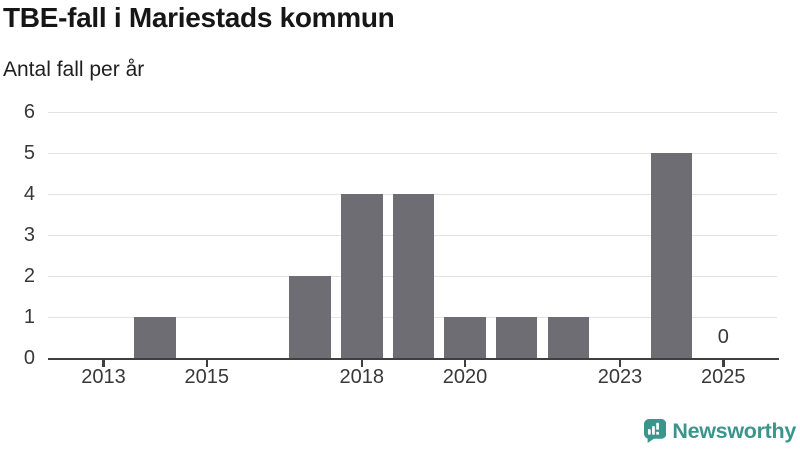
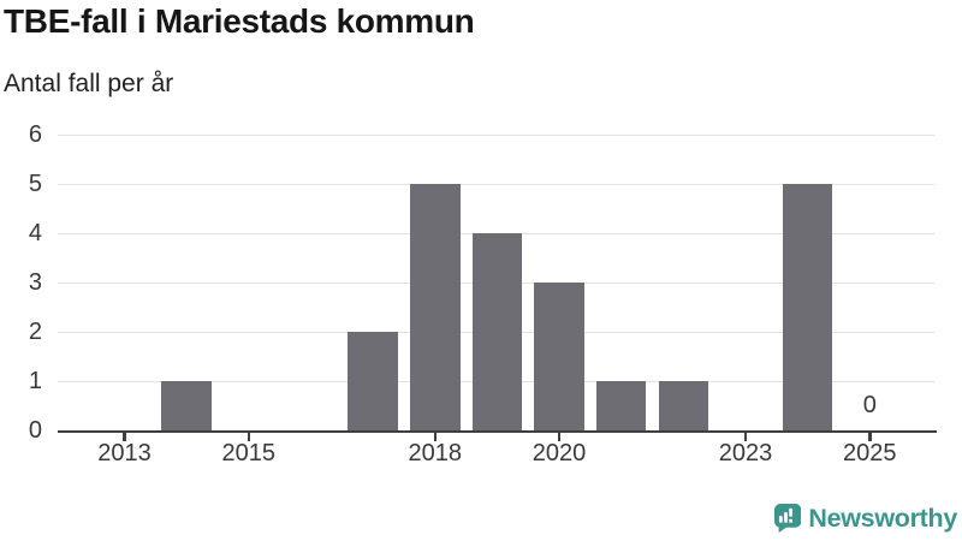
2018: 4 -> 5
2020: 1 -> 3
